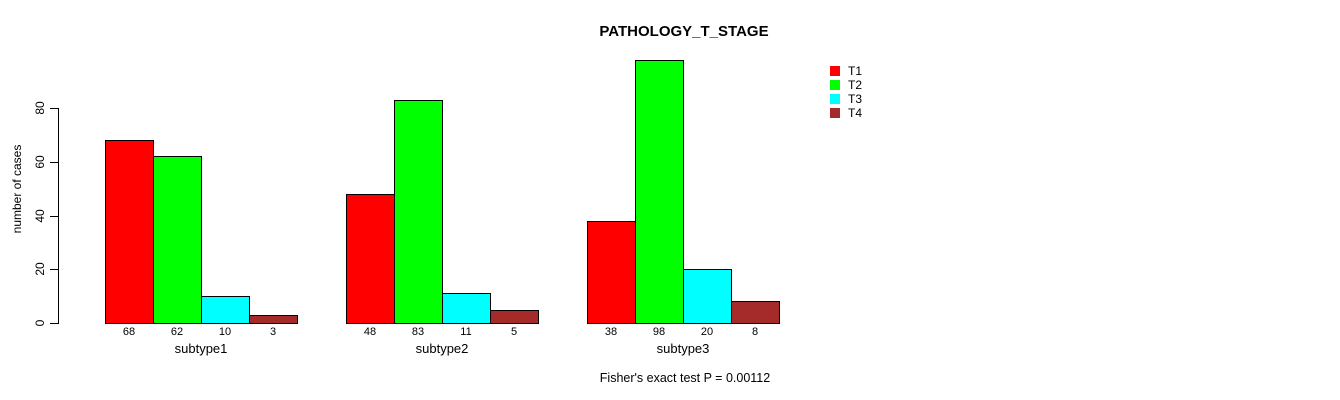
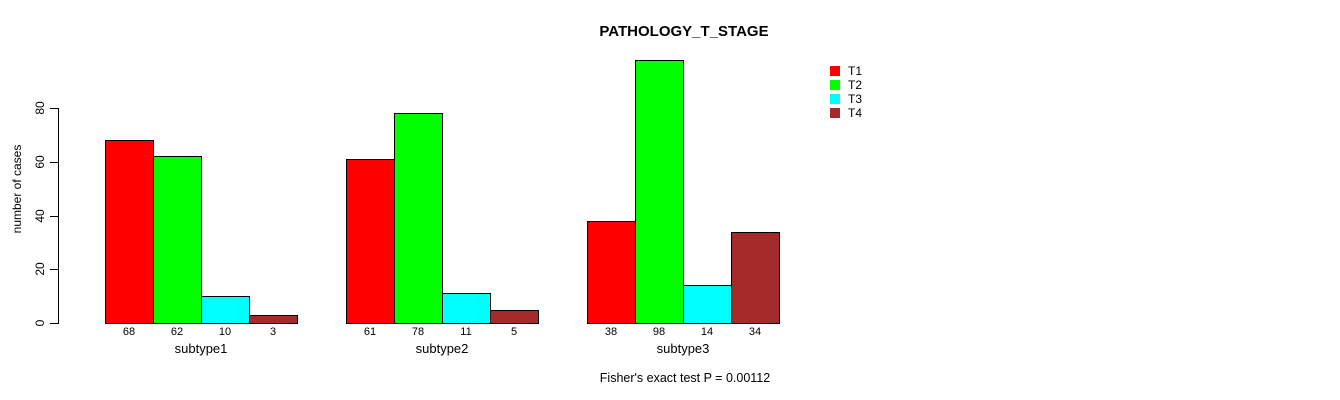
T1/subtype2: 48 -> 61
T2/subtype2: 83 -> 78
T3/subtype3: 20 -> 14
T4/subtype3: 8 -> 34
